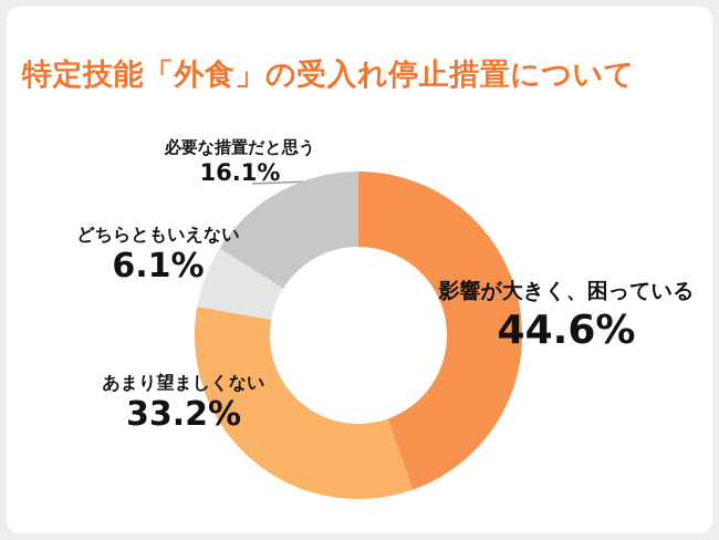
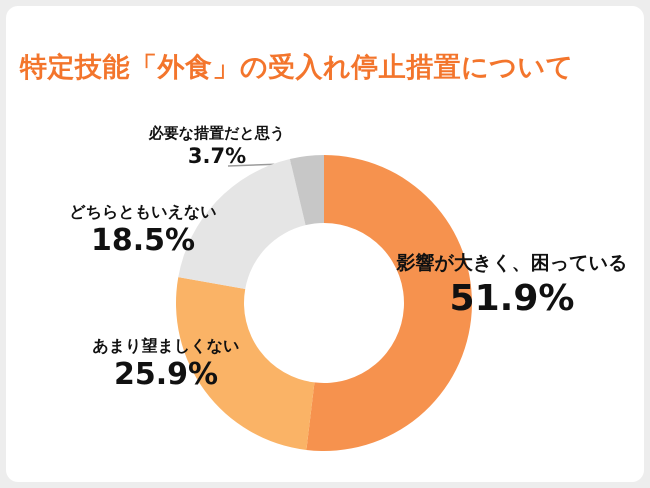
影響が大きく、困っている: 44.6% -> 51.9%
あまり望ましくない: 33.2% -> 25.9%
どちらともいえない: 6.1% -> 18.5%
必要な措置だと思う: 16.1% -> 3.7%
